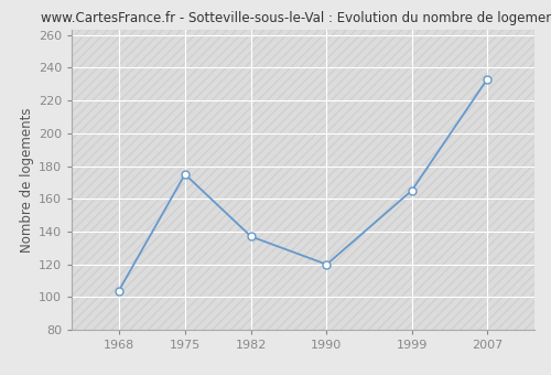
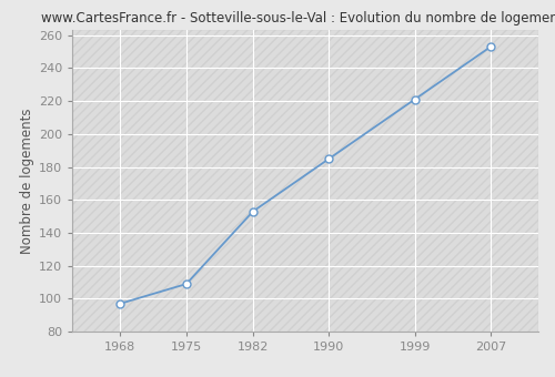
1968: 104 -> 97
1975: 175 -> 109
1982: 137 -> 153
1990: 120 -> 185
1999: 165 -> 221
2007: 233 -> 253
